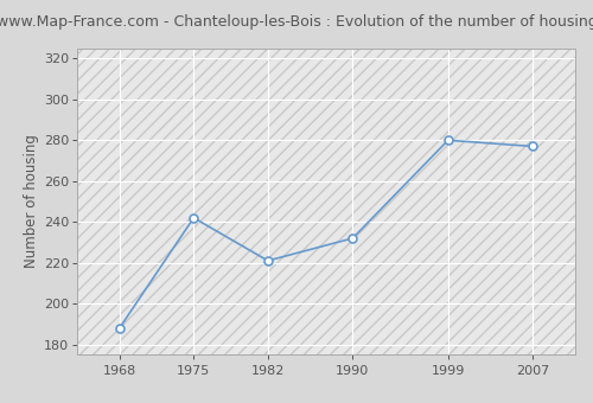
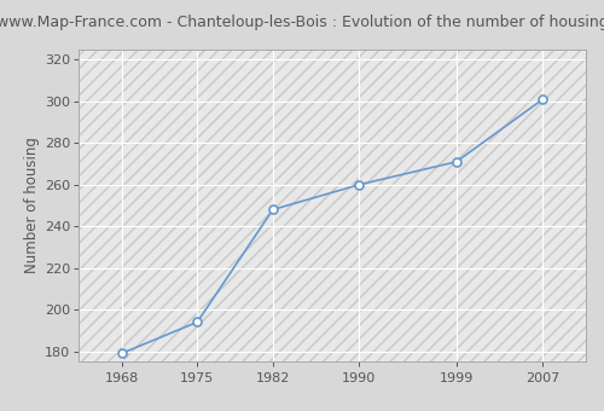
1968: 188 -> 179
1975: 242 -> 194
1982: 221 -> 248
1990: 232 -> 260
1999: 280 -> 271
2007: 277 -> 301
